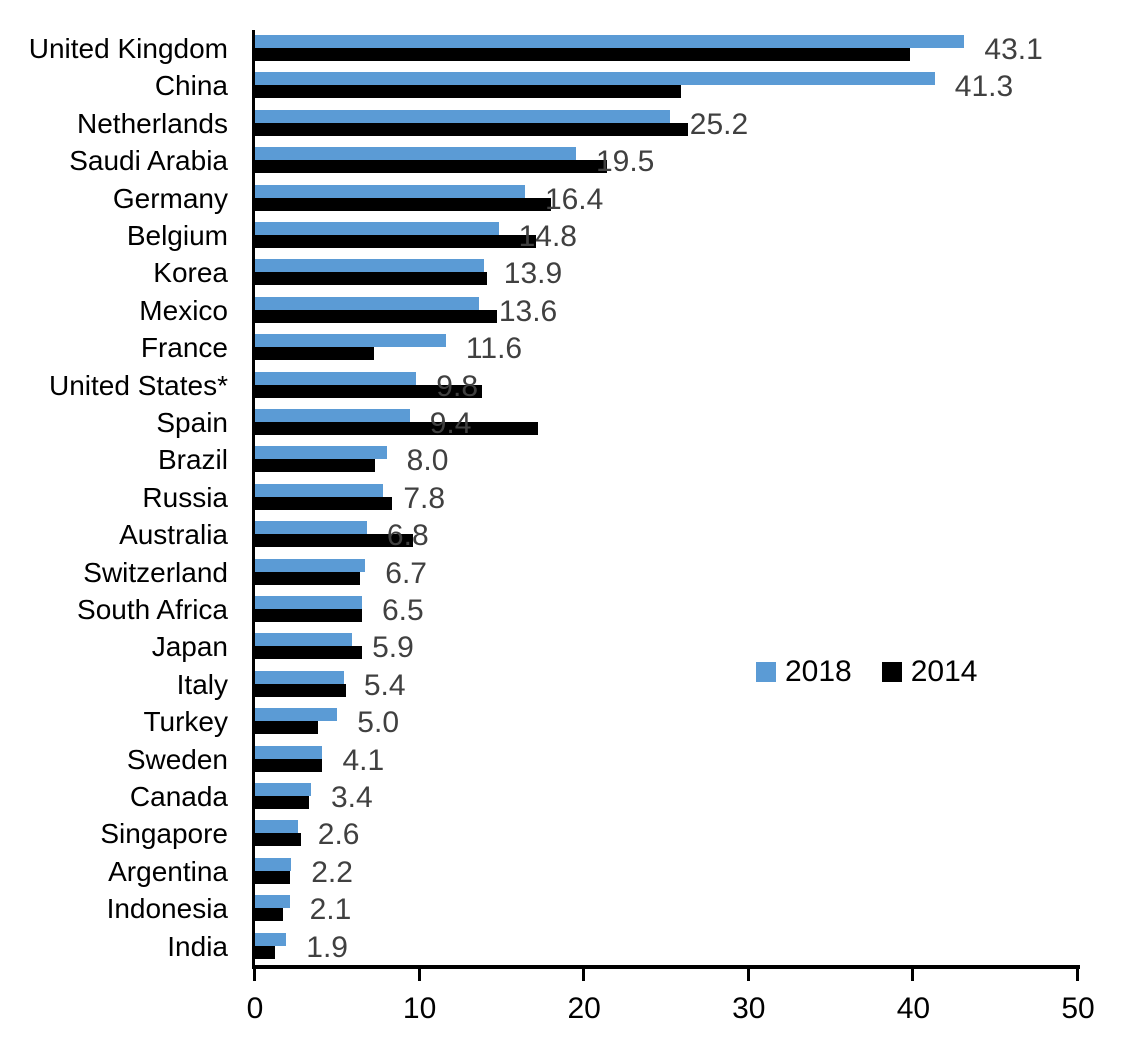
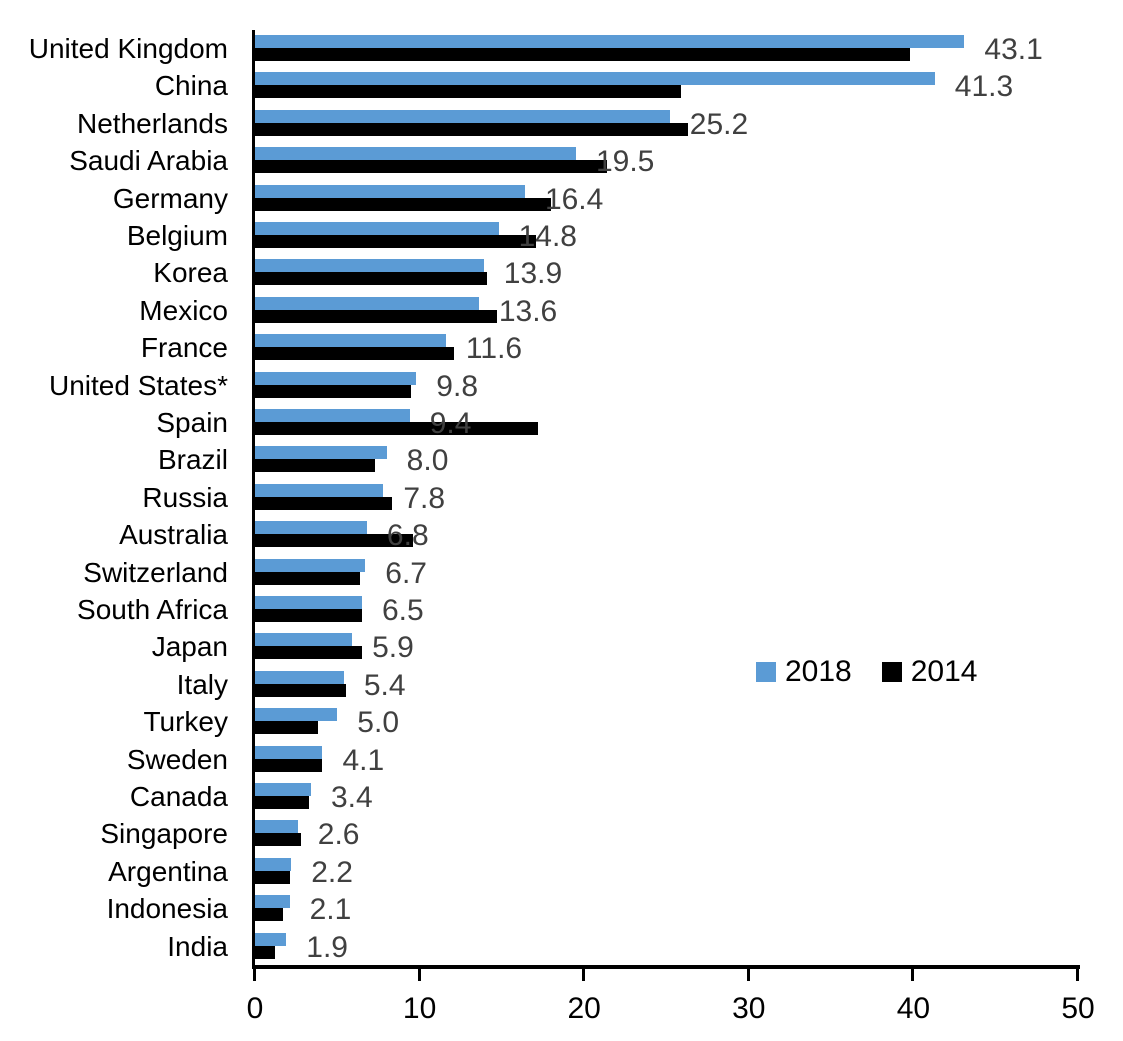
2014/France: 7.2 -> 12.1
2014/United States*: 13.8 -> 9.5
